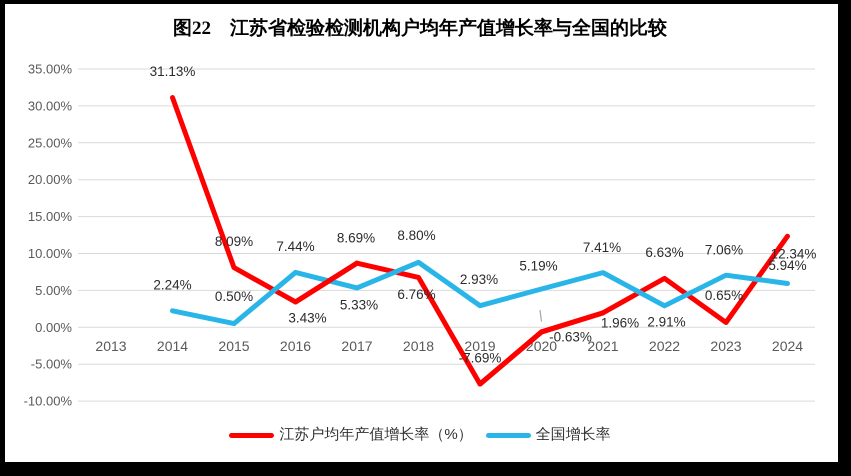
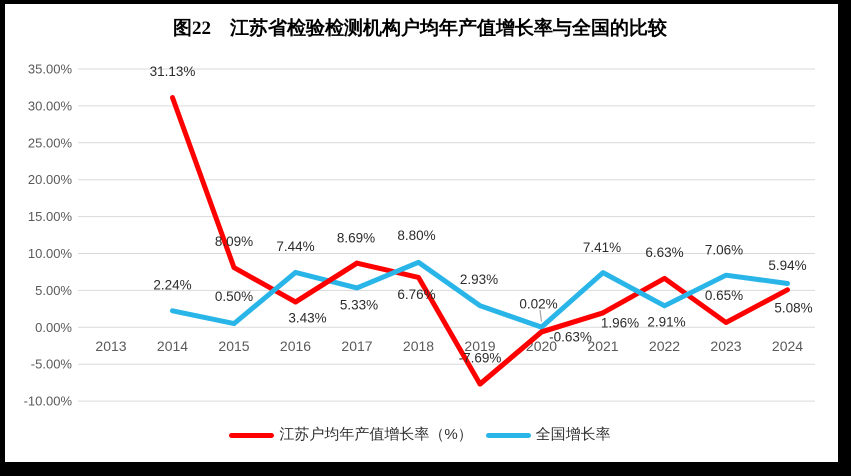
全国增长率/2020: 5.19% -> 0.02%
江苏户均年产值增长率（%）/2024: 12.34% -> 5.08%
